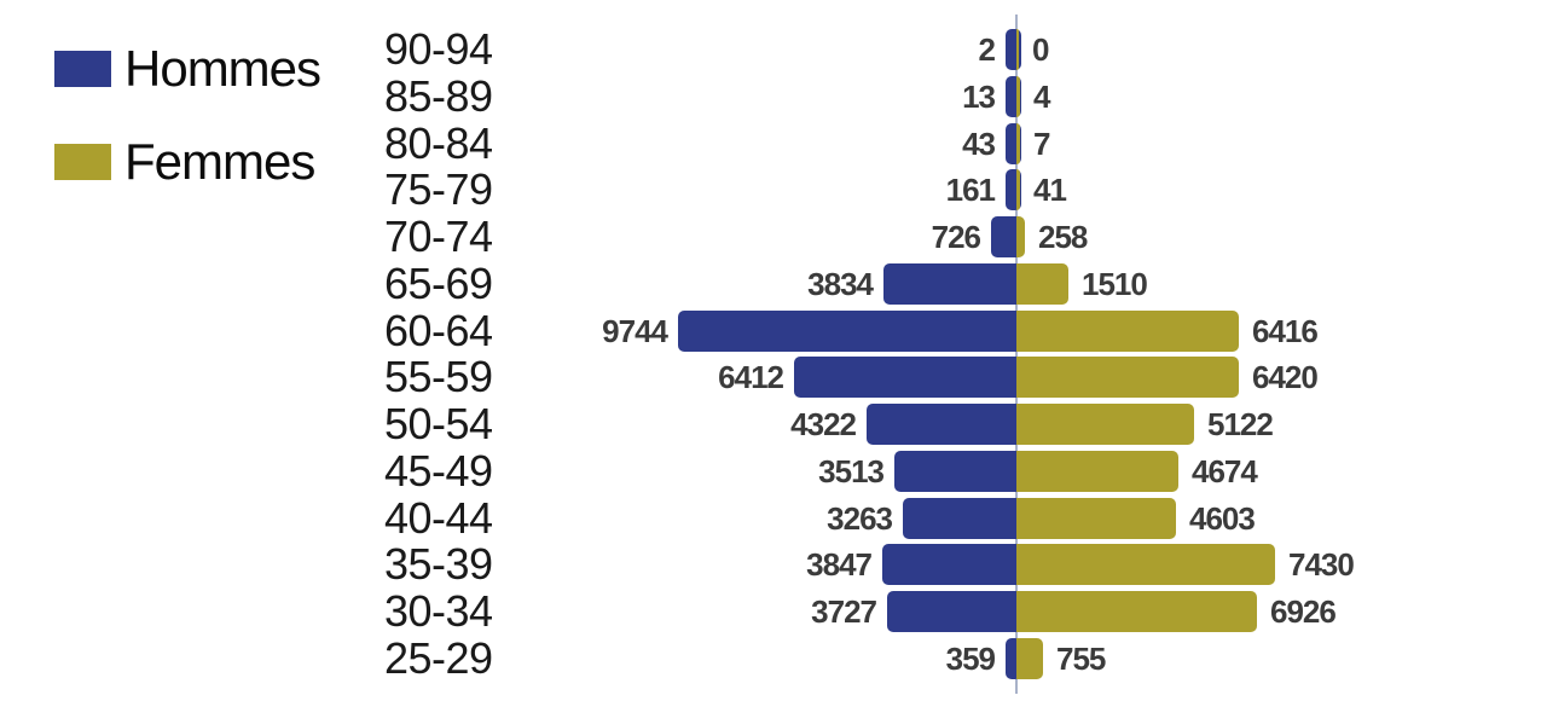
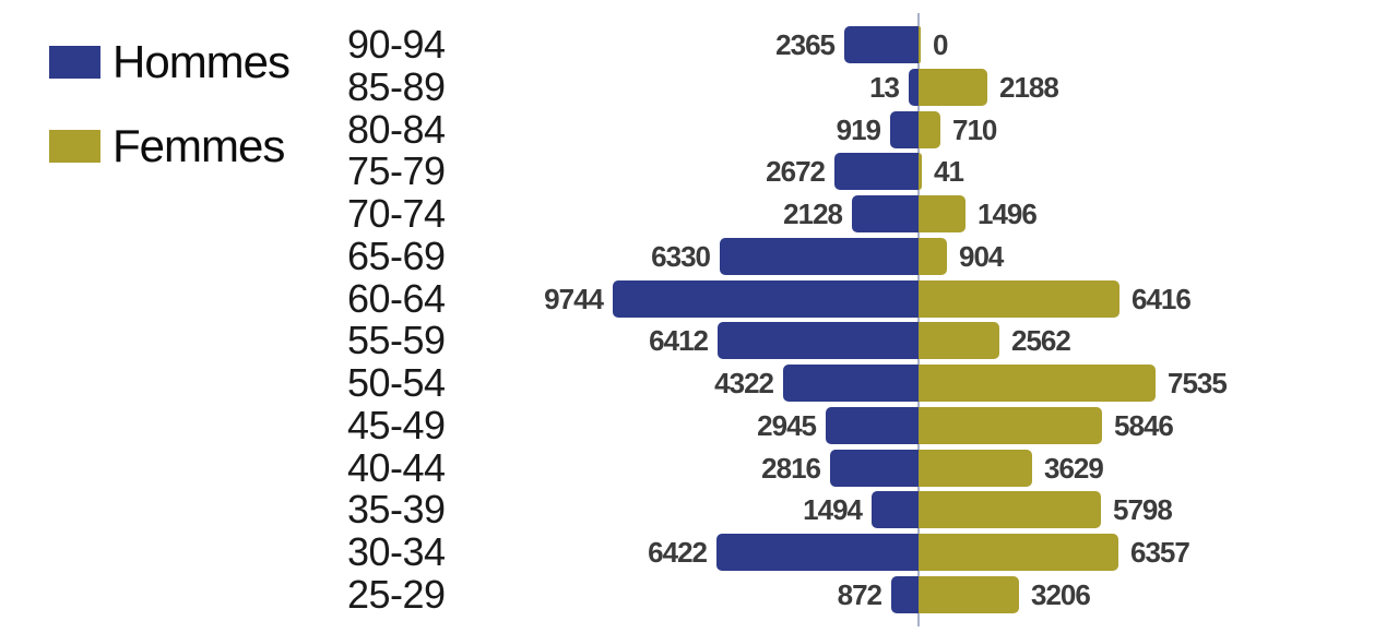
Hommes/90-94: 2 -> 2365
Femmes/85-89: 4 -> 2188
Hommes/80-84: 43 -> 919
Femmes/80-84: 7 -> 710
Hommes/75-79: 161 -> 2672
Hommes/70-74: 726 -> 2128
Femmes/70-74: 258 -> 1496
Hommes/65-69: 3834 -> 6330
Femmes/65-69: 1510 -> 904
Femmes/55-59: 6420 -> 2562
Femmes/50-54: 5122 -> 7535
Hommes/45-49: 3513 -> 2945
Femmes/45-49: 4674 -> 5846
Hommes/40-44: 3263 -> 2816
Femmes/40-44: 4603 -> 3629
Hommes/35-39: 3847 -> 1494
Femmes/35-39: 7430 -> 5798
Hommes/30-34: 3727 -> 6422
Femmes/30-34: 6926 -> 6357
Hommes/25-29: 359 -> 872
Femmes/25-29: 755 -> 3206
